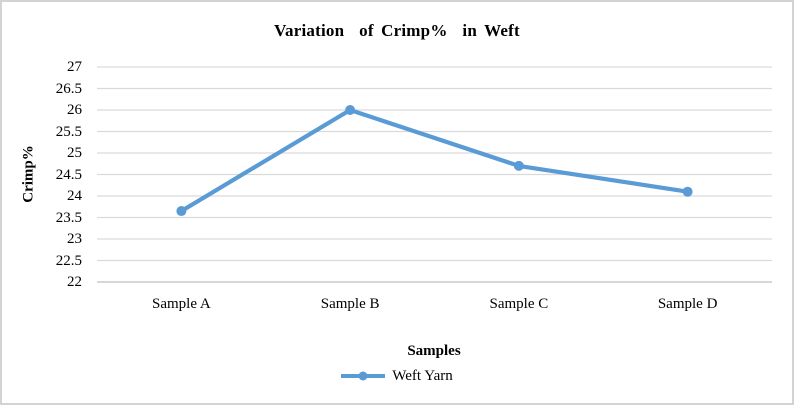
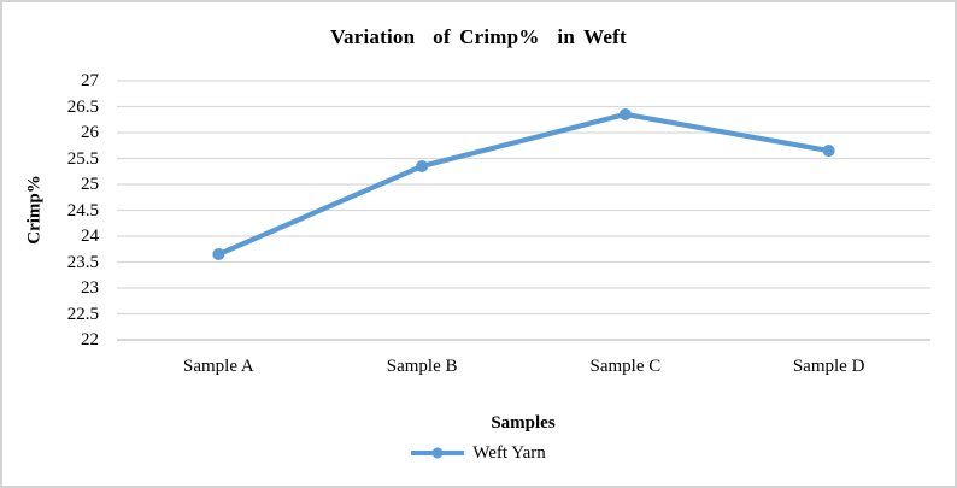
Sample B: 26.0 -> 25.4
Sample C: 24.7 -> 26.4
Sample D: 24.1 -> 25.6
